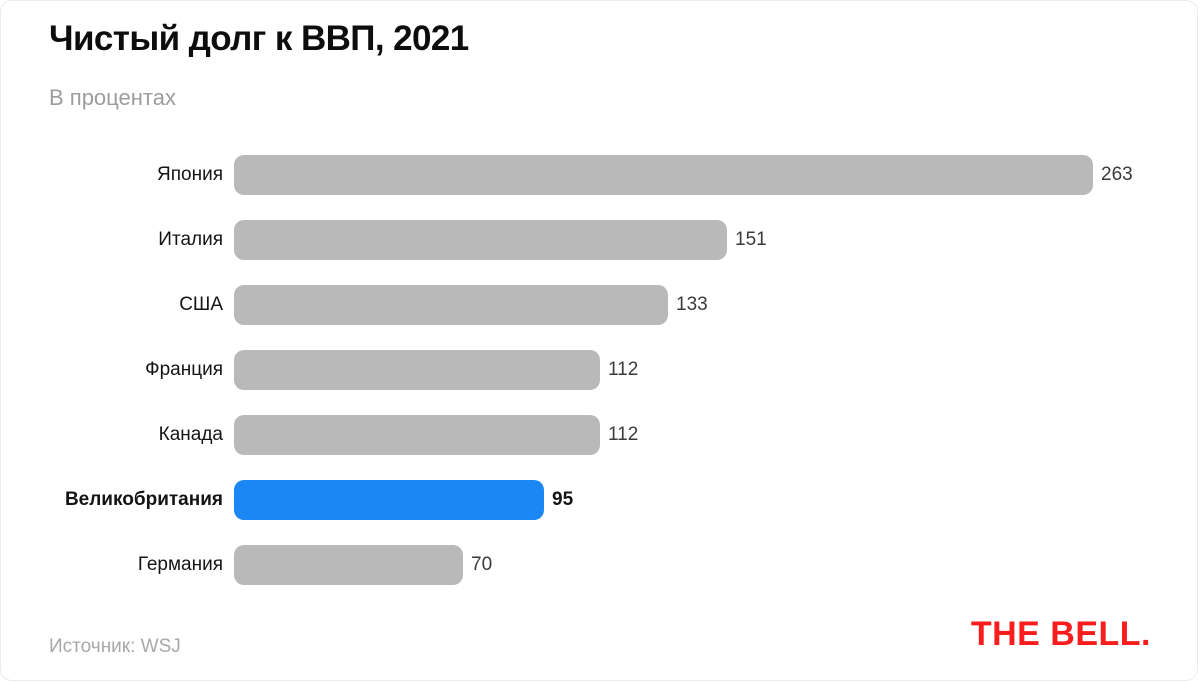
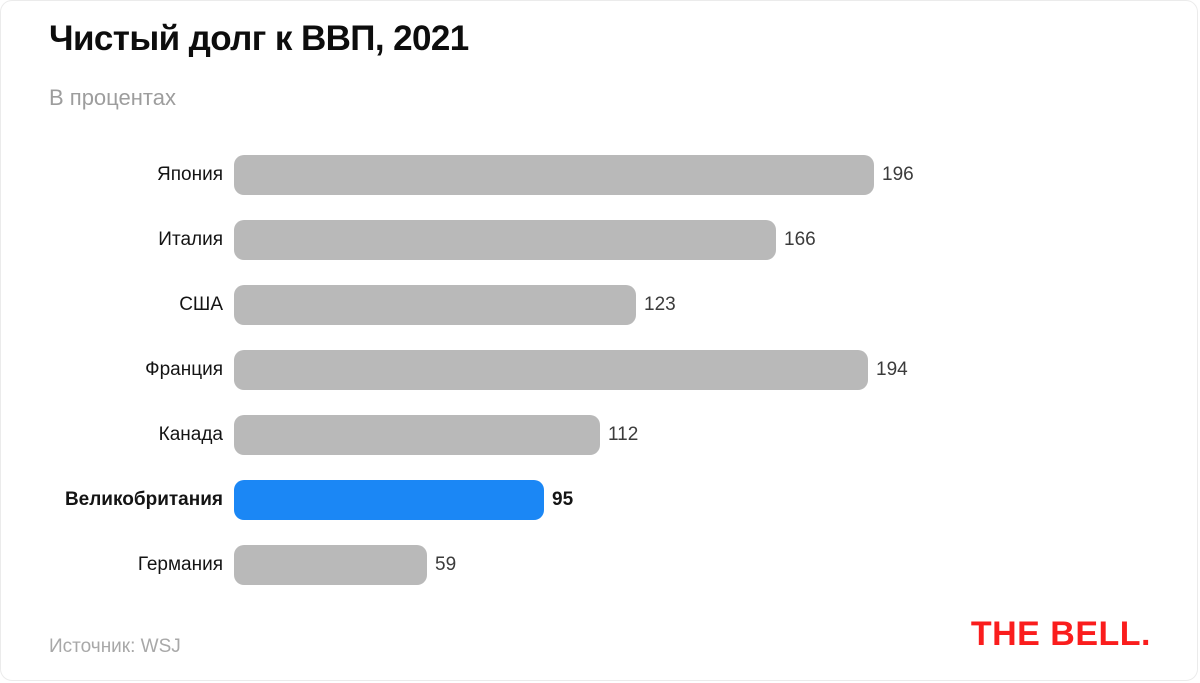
Япония: 263 -> 196
Италия: 151 -> 166
США: 133 -> 123
Франция: 112 -> 194
Германия: 70 -> 59
